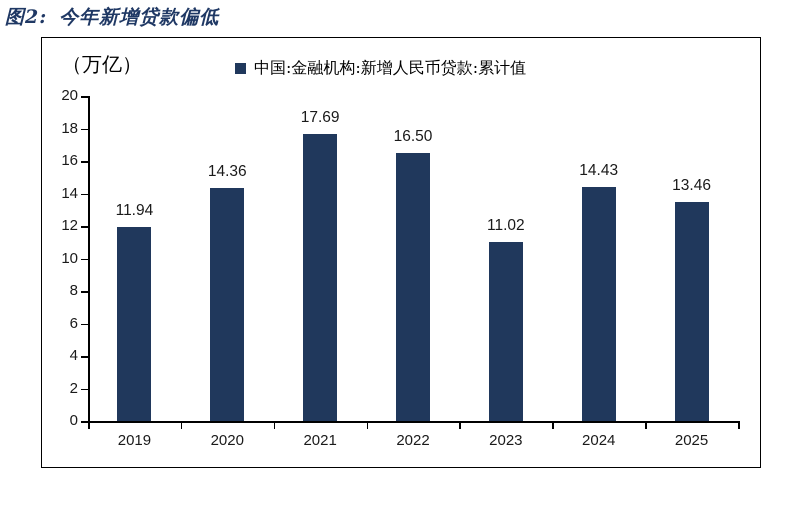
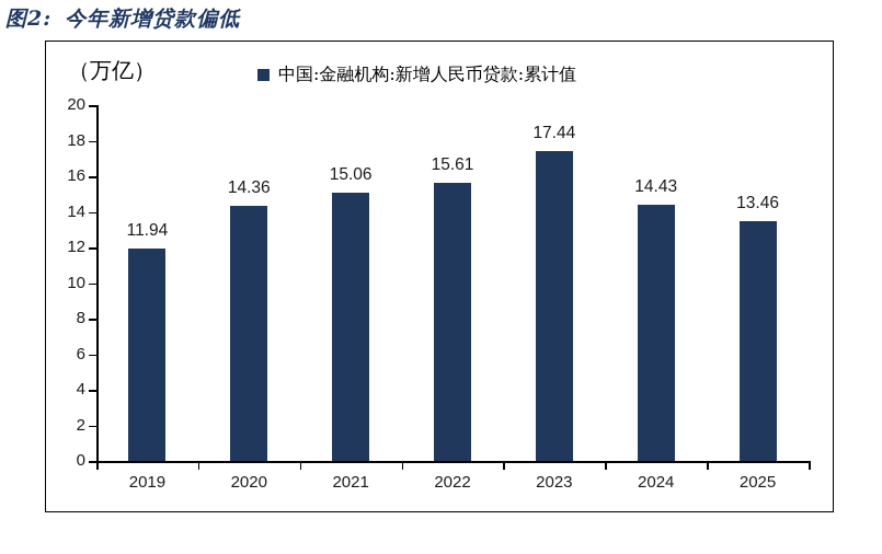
2021: 17.69 -> 15.06
2022: 16.50 -> 15.61
2023: 11.02 -> 17.44
